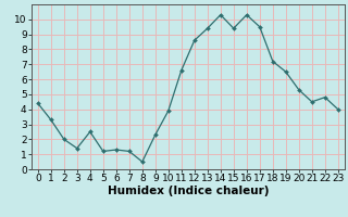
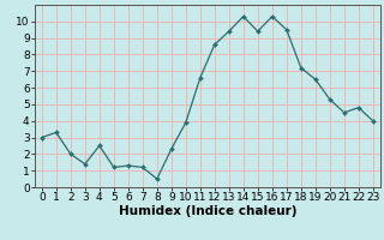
0: 4.4 -> 3.0
